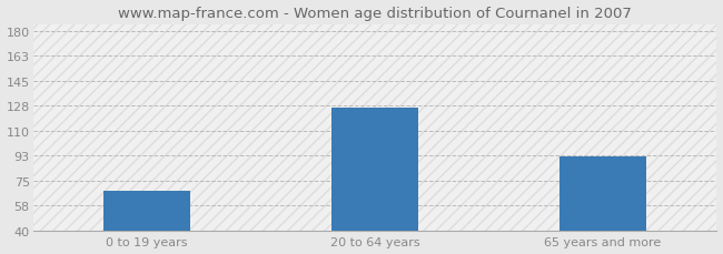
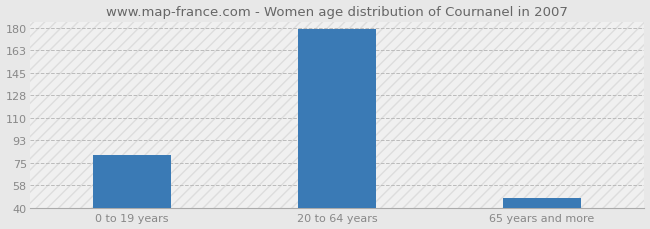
0 to 19 years: 68 -> 81
20 to 64 years: 126 -> 179
65 years and more: 92 -> 48
